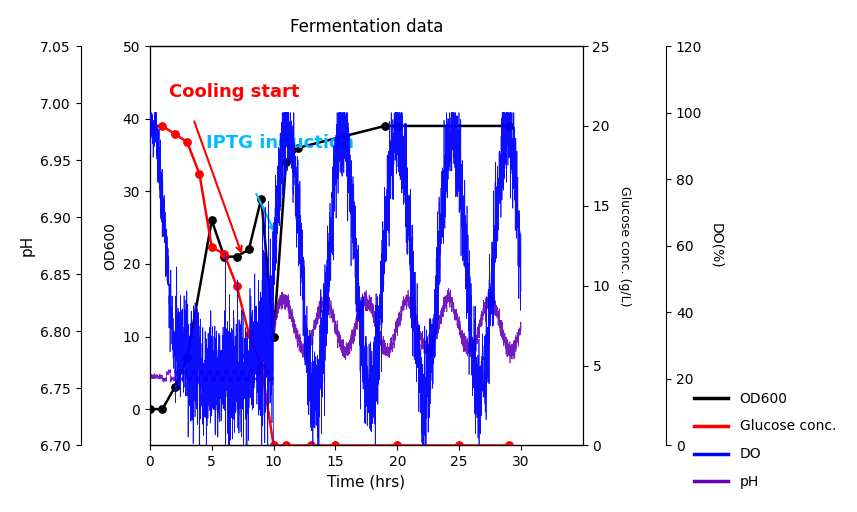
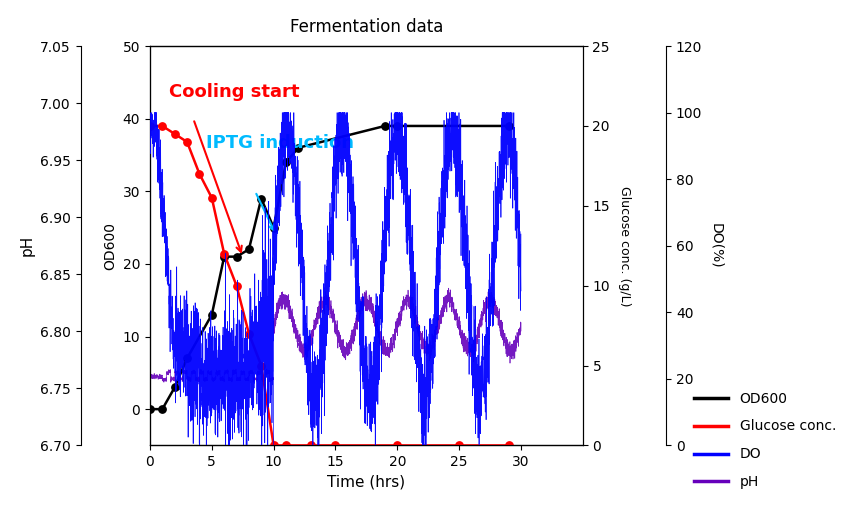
OD600/5: 26 -> 13
Glucose conc./5: 12.4 -> 15.5
OD600/10: 10 -> 25
